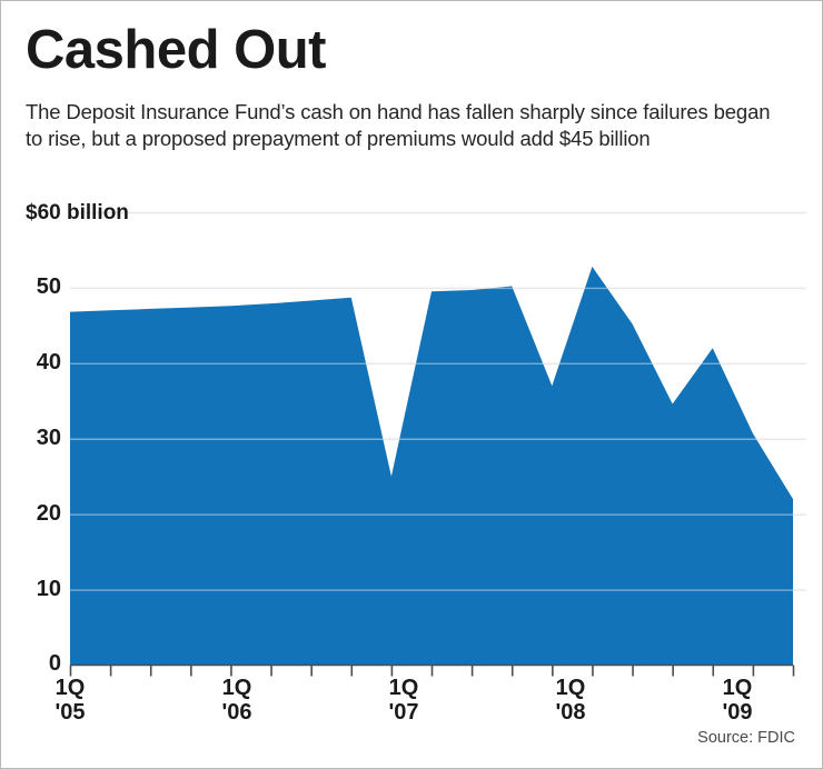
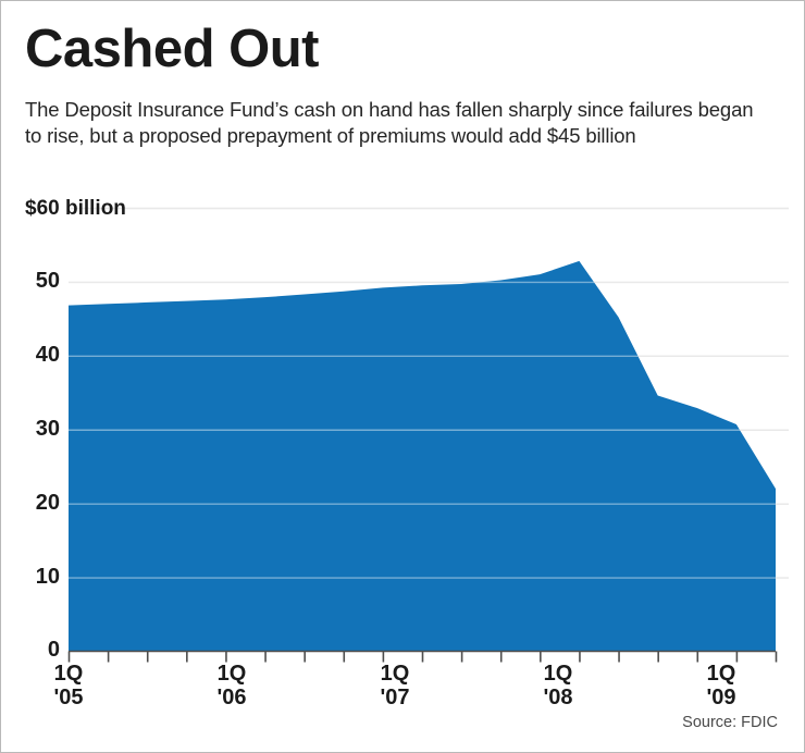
1Q '07: 25 -> 49
1Q '08: 37 -> 51
1Q '09: 42 -> 33
